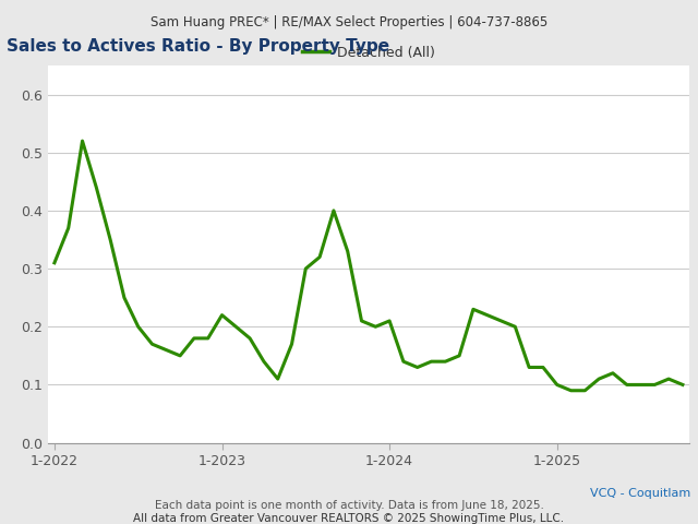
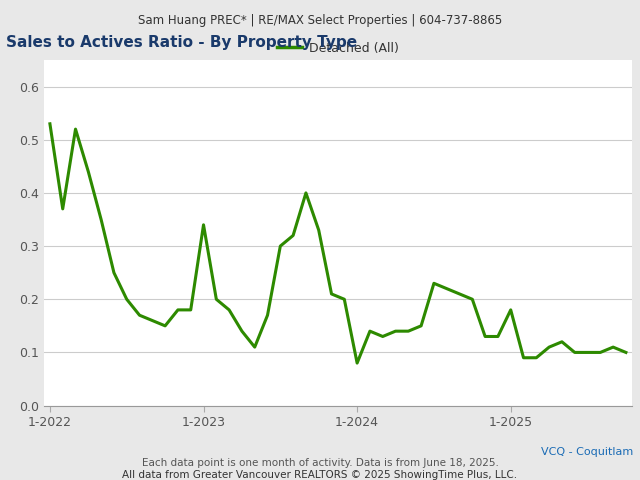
1-2022: 0.31 -> 0.53
1-2023: 0.22 -> 0.34
1-2024: 0.21 -> 0.08
1-2025: 0.10 -> 0.18
